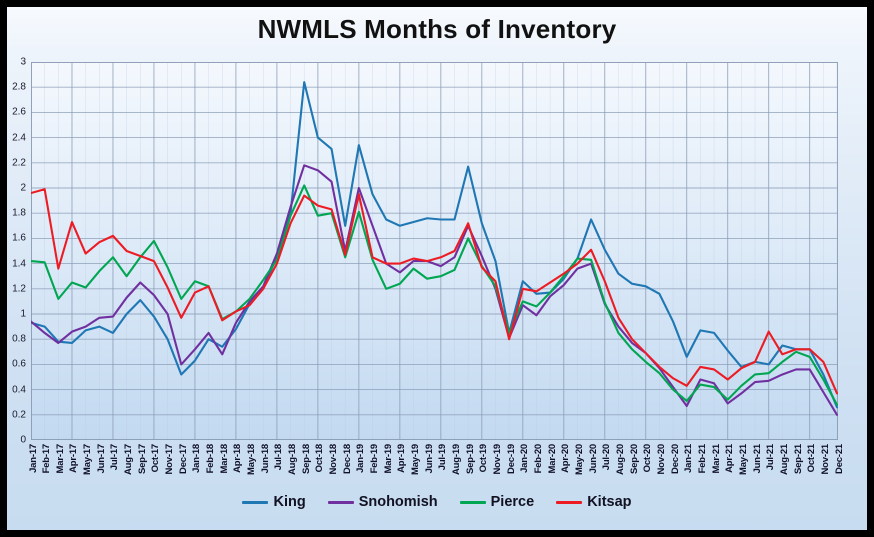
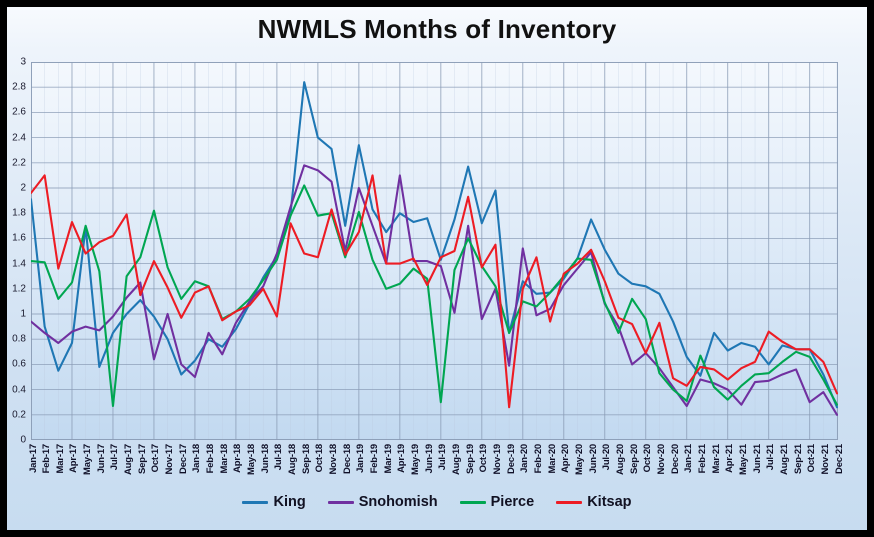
King/Jan-17: 0.93 -> 1.91
Kitsap/Feb-17: 1.99 -> 2.10
King/Mar-17: 0.78 -> 0.55
King/May-17: 0.87 -> 1.69
Pierce/May-17: 1.21 -> 1.70
King/Jun-17: 0.90 -> 0.58
Snohomish/Jun-17: 0.97 -> 0.87
Pierce/Jul-17: 1.45 -> 0.27
Kitsap/Aug-17: 1.50 -> 1.79
Kitsap/Sep-17: 1.46 -> 1.15
Snohomish/Oct-17: 1.15 -> 0.64
Pierce/Oct-17: 1.58 -> 1.82
Snohomish/Jan-18: 0.72 -> 0.50
King/Jun-18: 1.20 -> 1.29
Kitsap/Jul-18: 1.40 -> 0.98
Kitsap/Sep-18: 1.94 -> 1.48
Kitsap/Oct-18: 1.86 -> 1.45
Kitsap/Jan-19: 1.95 -> 1.65
King/Feb-19: 1.95 -> 1.83
Kitsap/Feb-19: 1.45 -> 2.10
King/Mar-19: 1.75 -> 1.65
King/Apr-19: 1.70 -> 1.80
Snohomish/Apr-19: 1.33 -> 2.10
Kitsap/Jun-19: 1.42 -> 1.23
King/Jul-19: 1.75 -> 1.43
Pierce/Jul-19: 1.30 -> 0.30
Snohomish/Aug-19: 1.45 -> 1.01
Kitsap/Sep-19: 1.72 -> 1.93
Snohomish/Oct-19: 1.46 -> 0.96
King/Nov-19: 1.42 -> 1.98
Kitsap/Nov-19: 1.26 -> 1.55
Snohomish/Dec-19: 0.81 -> 0.59
Kitsap/Dec-19: 0.80 -> 0.26
Snohomish/Jan-20: 1.07 -> 1.52
Kitsap/Feb-20: 1.18 -> 1.45
Snohomish/Mar-20: 1.14 -> 1.04
Kitsap/Mar-20: 1.25 -> 0.94
Snohomish/Jun-20: 1.40 -> 1.49
Snohomish/Sep-20: 0.77 -> 0.60
Pierce/Sep-20: 0.72 -> 1.12
Kitsap/Sep-20: 0.80 -> 0.92
Pierce/Oct-20: 0.62 -> 0.96
Kitsap/Nov-20: 0.58 -> 0.93
King/Feb-21: 0.87 -> 0.51
Pierce/Feb-21: 0.44 -> 0.67
Snohomish/Apr-21: 0.29 -> 0.40
King/May-21: 0.58 -> 0.77
Snohomish/May-21: 0.37 -> 0.28
King/Jun-21: 0.62 -> 0.74
Kitsap/Aug-21: 0.68 -> 0.78
Snohomish/Oct-21: 0.56 -> 0.30
